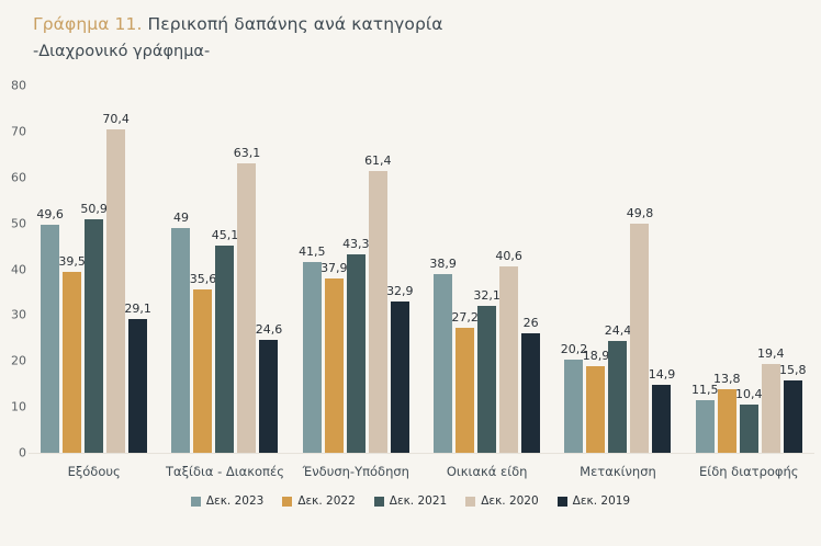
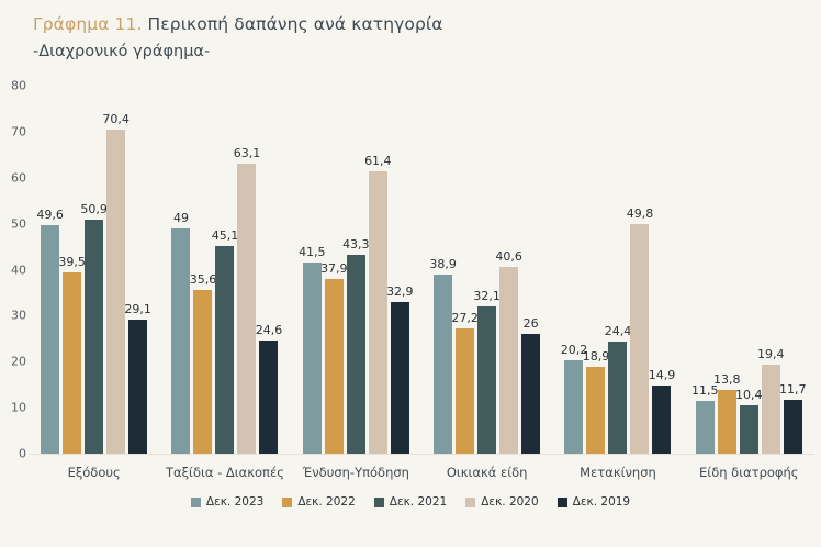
Δεκ. 2019/Είδη διατροφής: 15,8 -> 11,7
